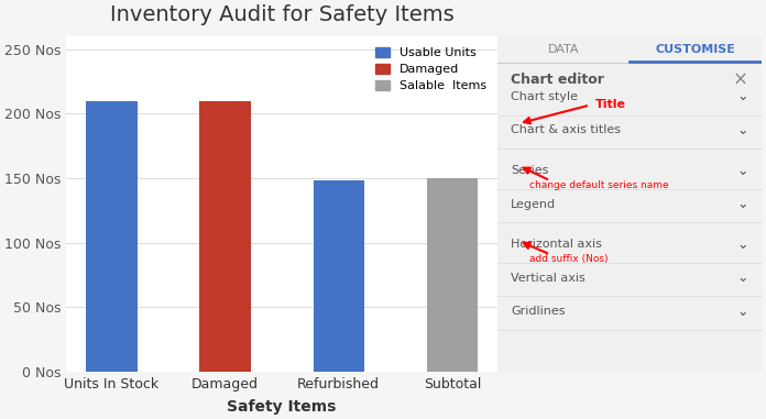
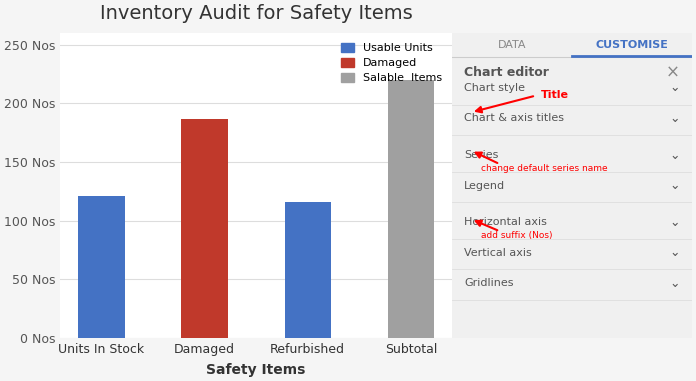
Units In Stock: 210 Nos -> 121 Nos
Damaged: 210 Nos -> 187 Nos
Refurbished: 148 Nos -> 116 Nos
Subtotal: 150 Nos -> 220 Nos
